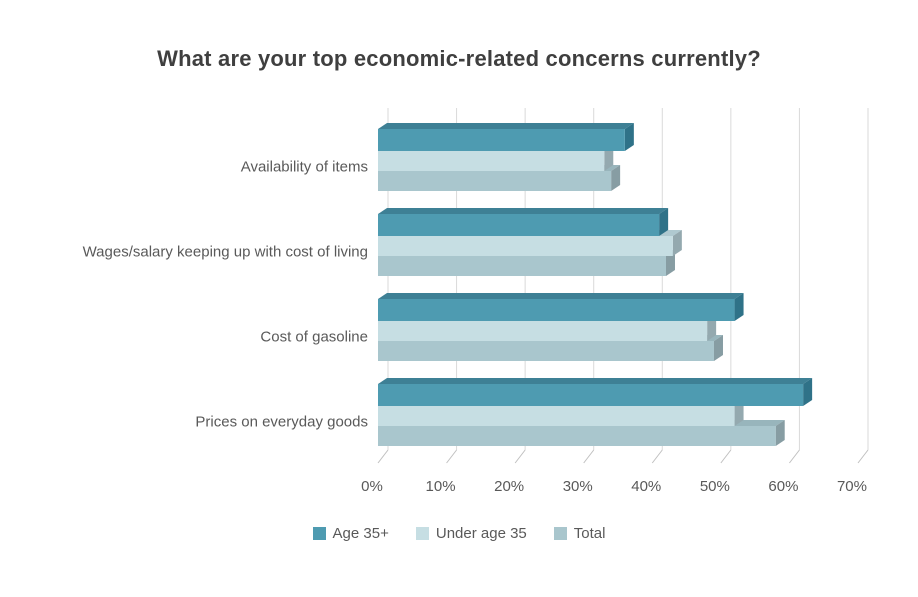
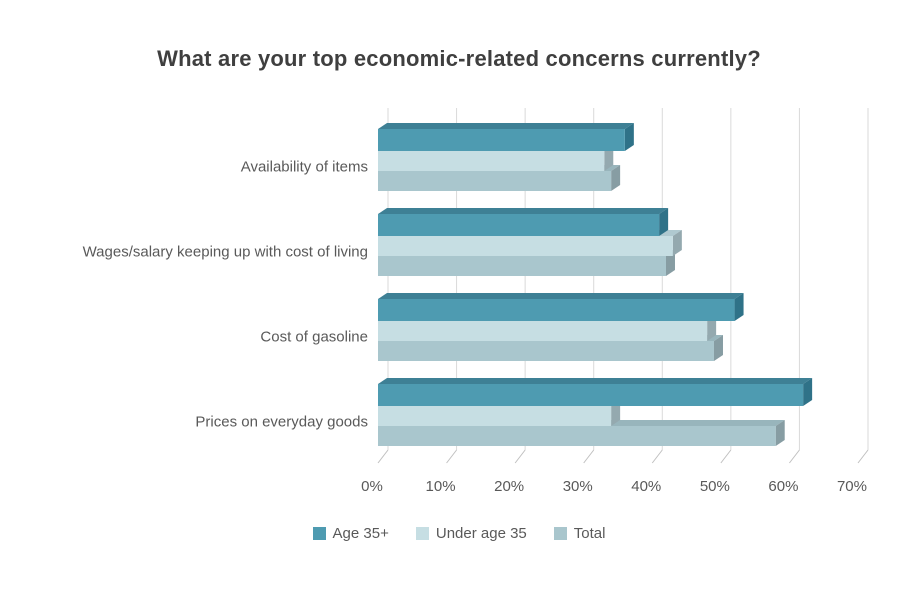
Under age 35/Prices on everyday goods: 52% -> 34%
